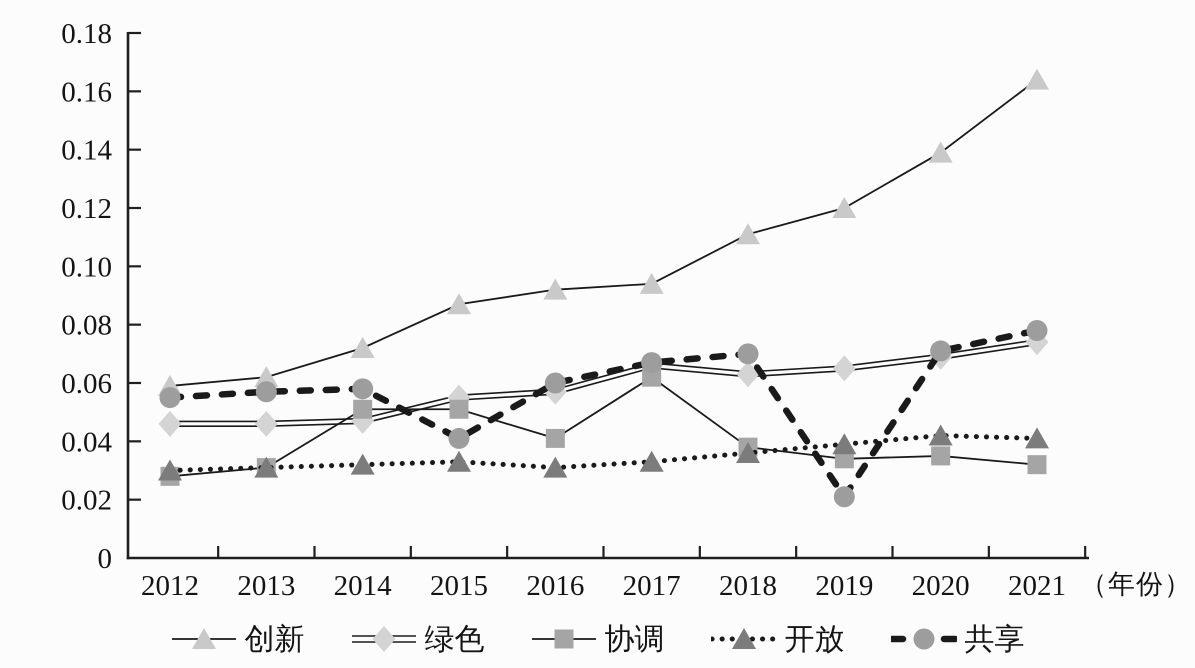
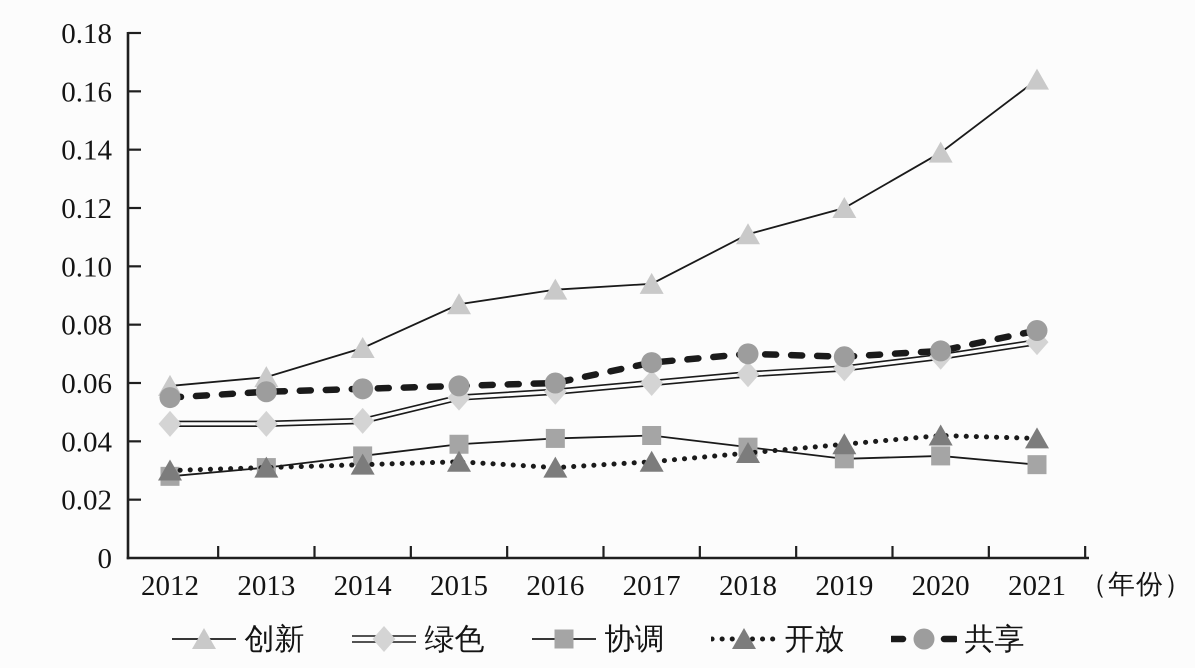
协调/2014: 0.051 -> 0.035
协调/2015: 0.051 -> 0.039
共享/2015: 0.041 -> 0.059
绿色/2017: 0.066 -> 0.060
协调/2017: 0.062 -> 0.042
共享/2019: 0.021 -> 0.069
